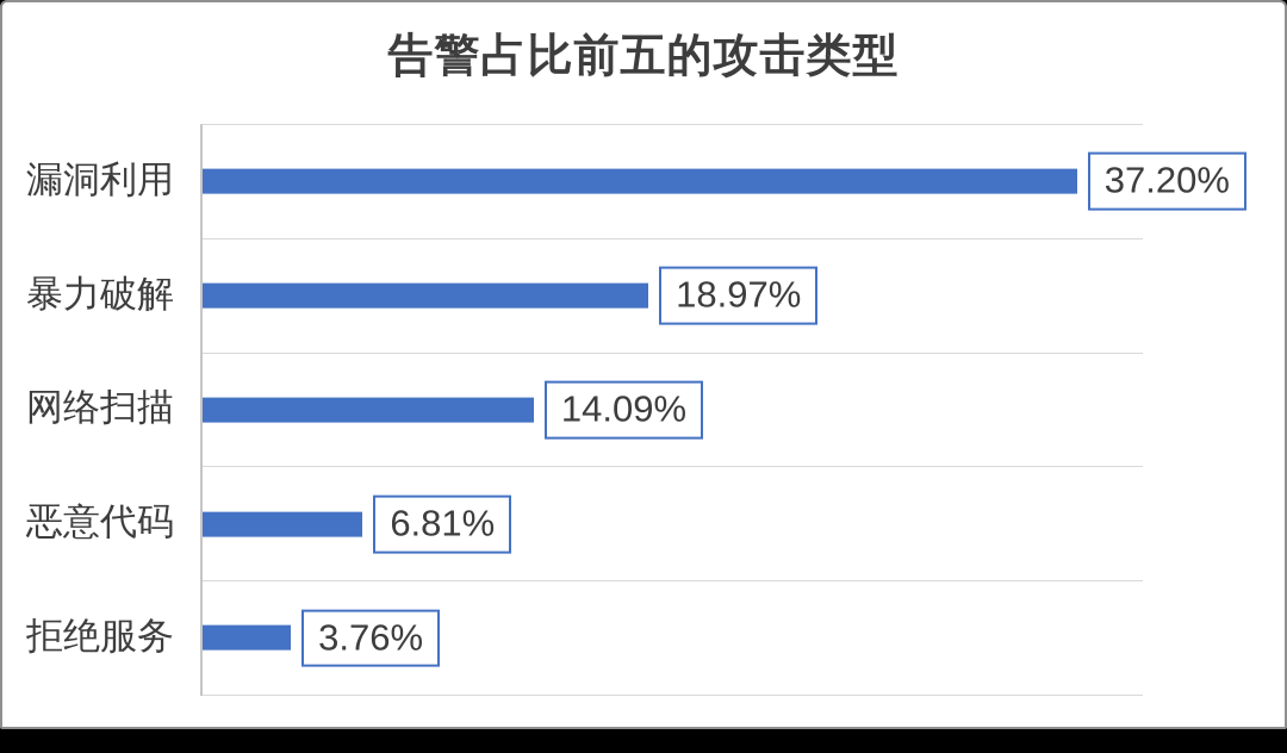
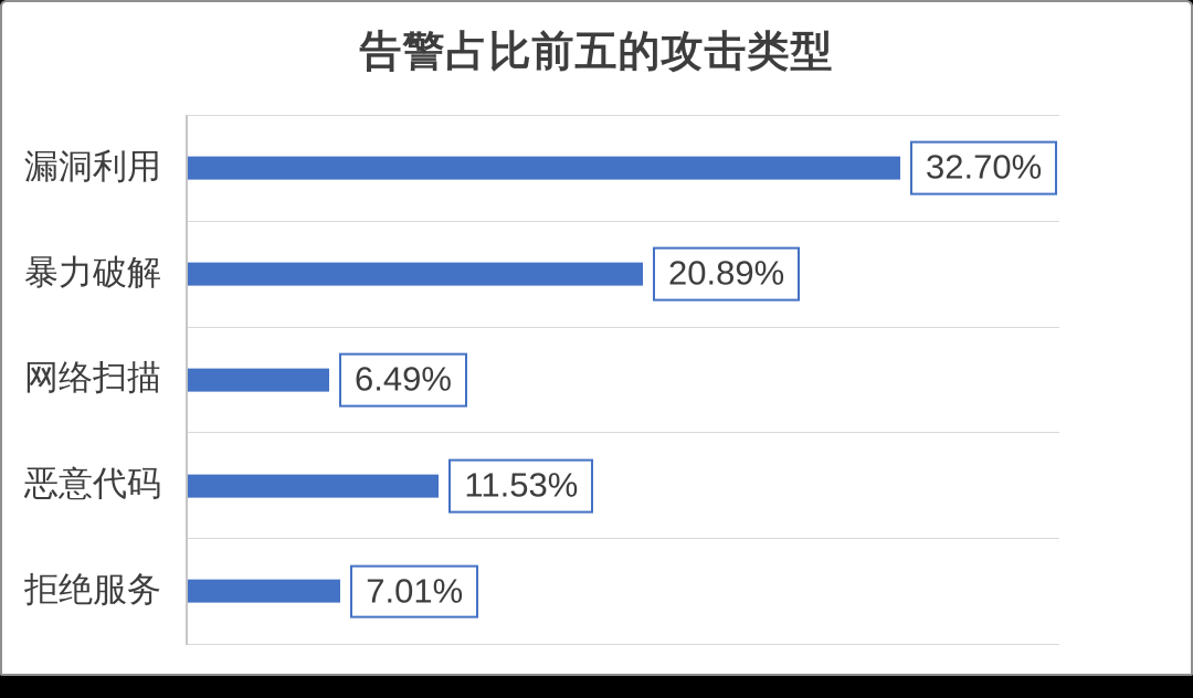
漏洞利用: 37.20% -> 32.70%
暴力破解: 18.97% -> 20.89%
网络扫描: 14.09% -> 6.49%
恶意代码: 6.81% -> 11.53%
拒绝服务: 3.76% -> 7.01%
